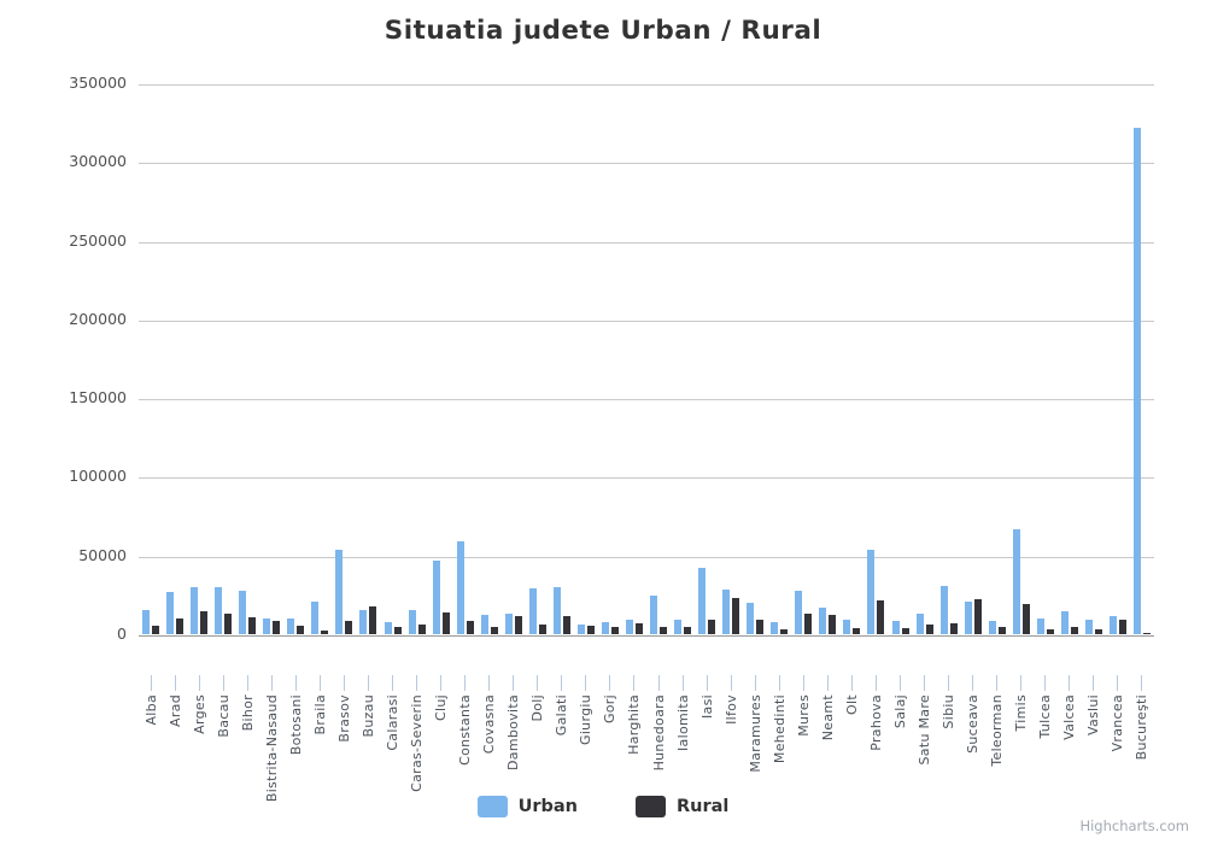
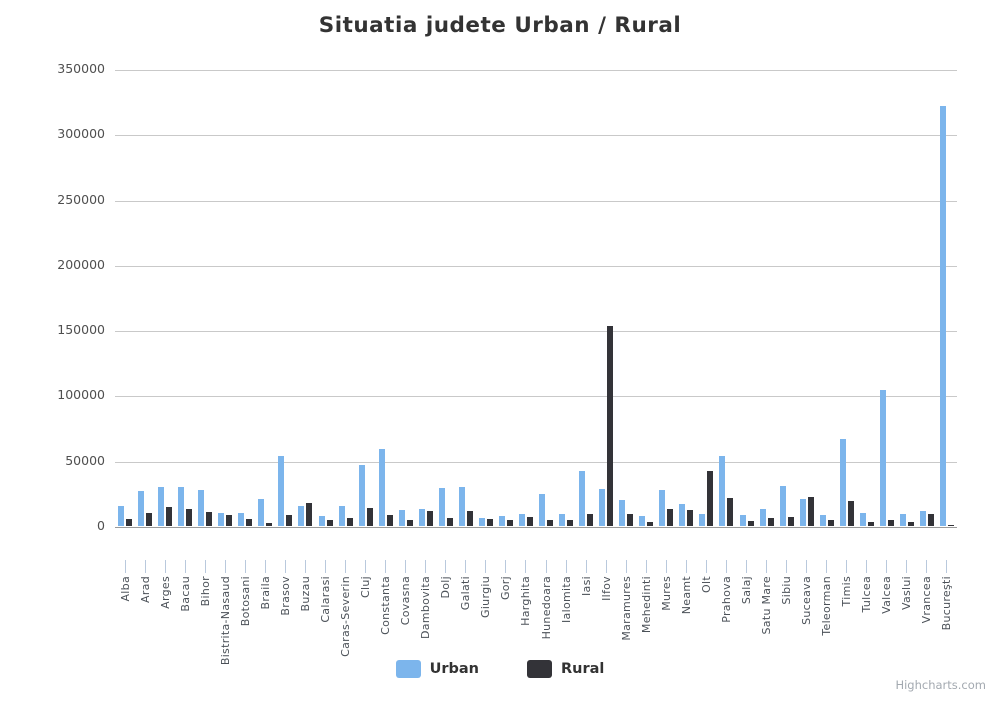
Rural/Ilfov: 23000 -> 153000
Rural/Olt: 4000 -> 42000
Urban/Valcea: 15000 -> 104000
